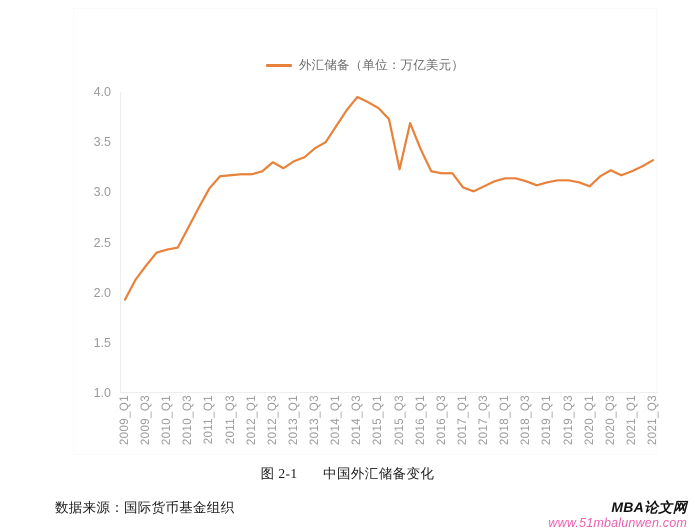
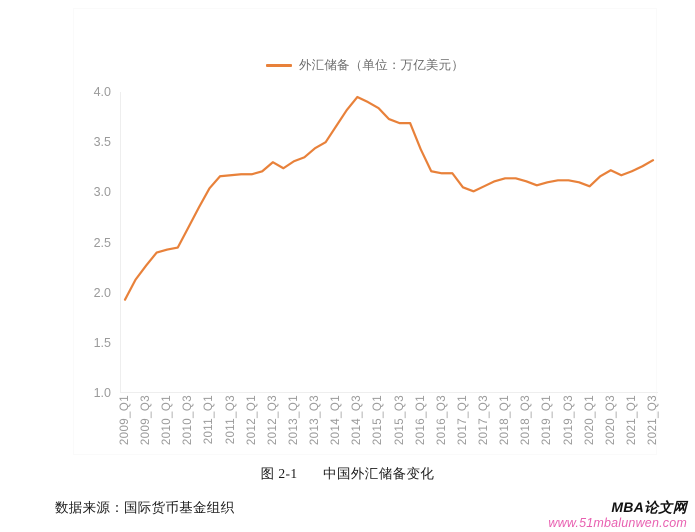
2015_Q3: 3.23 -> 3.69
